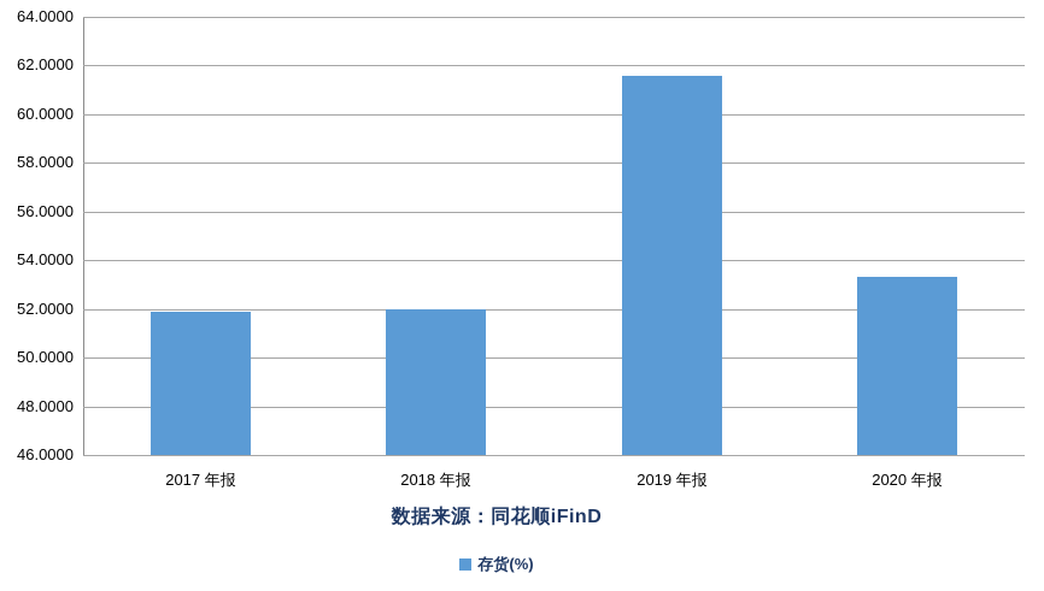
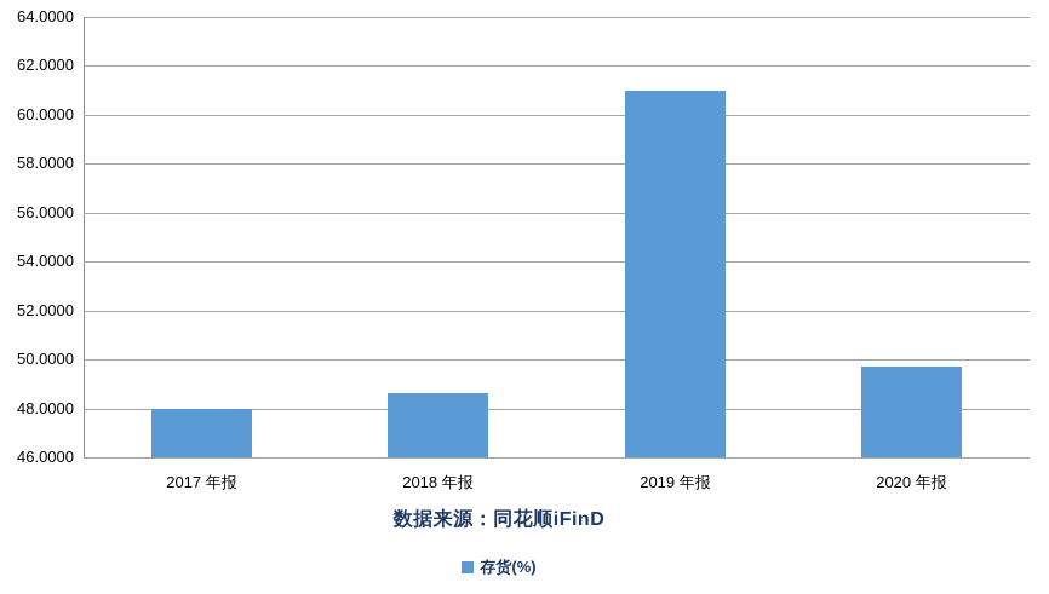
2017 年报: 51.9 -> 48.0
2018 年报: 52.0 -> 48.6
2019 年报: 61.6 -> 61.0
2020 年报: 53.3 -> 49.7
